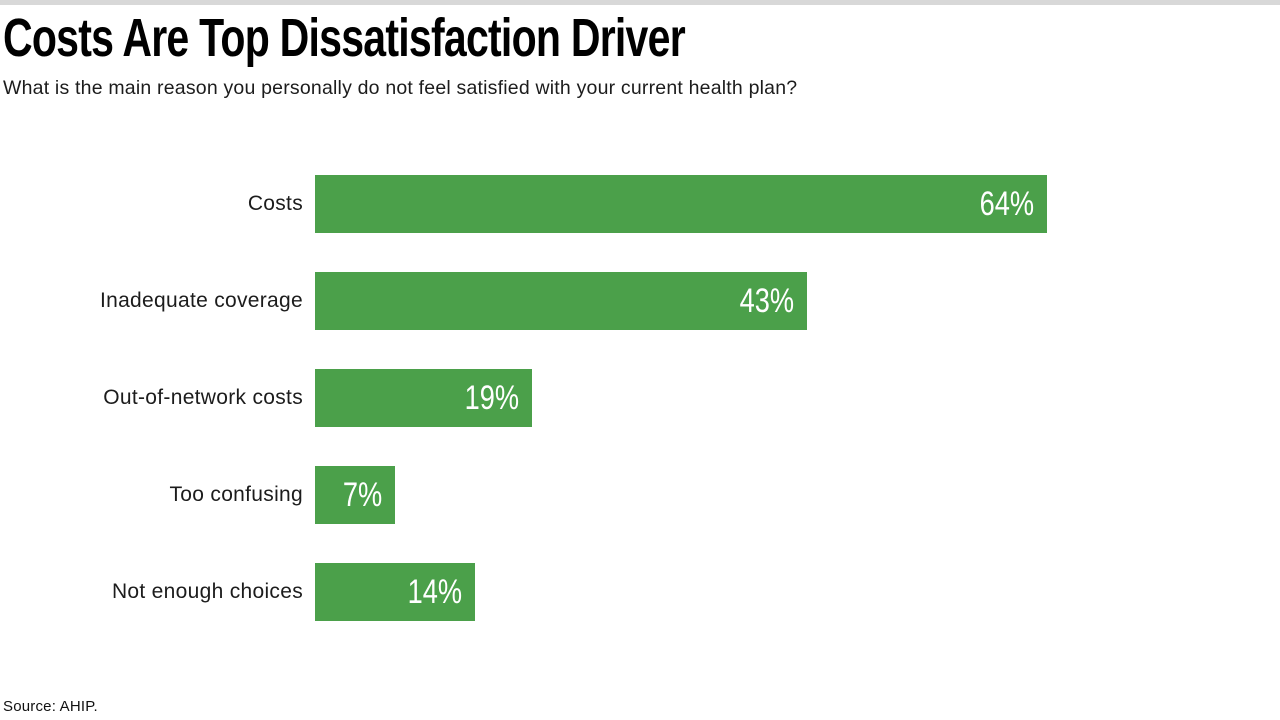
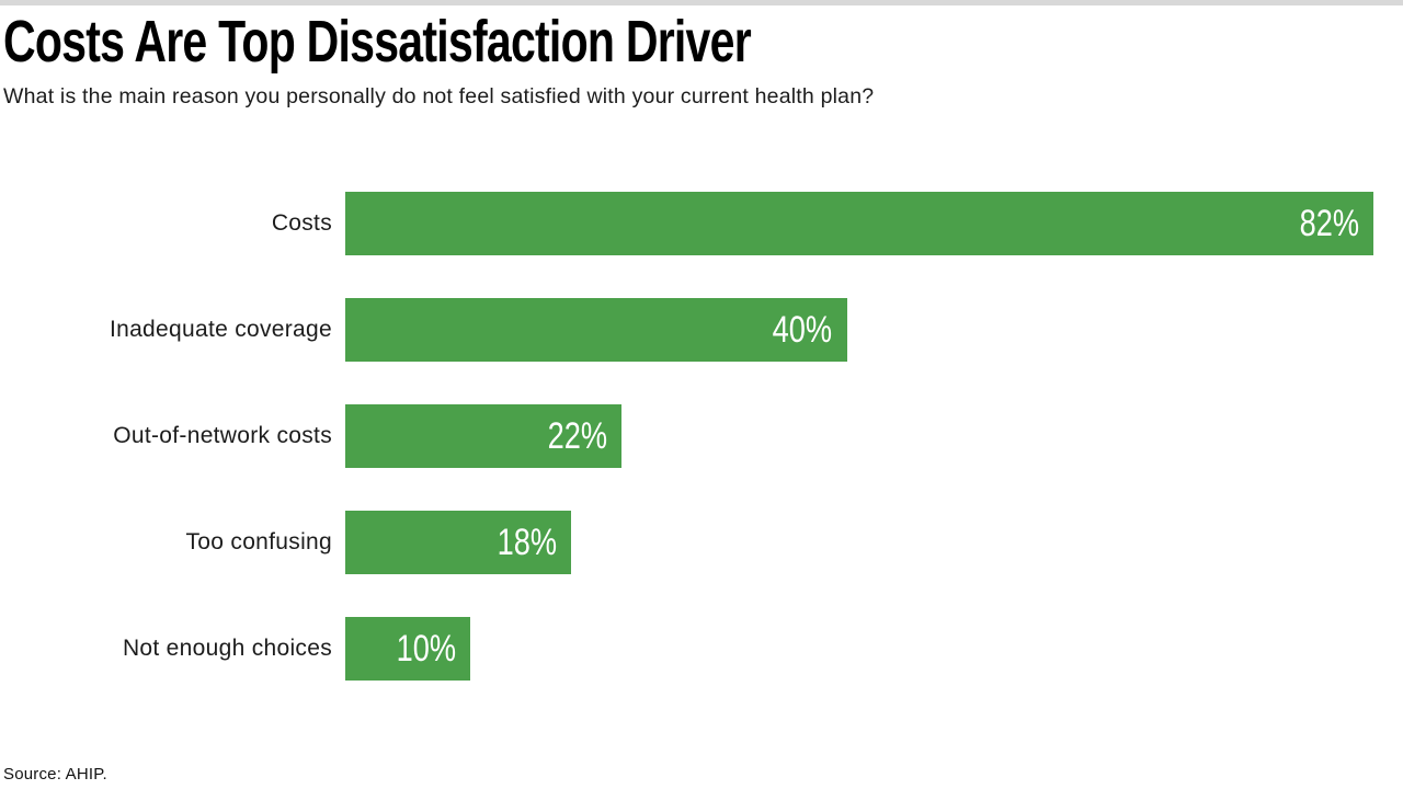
Costs: 64% -> 82%
Inadequate coverage: 43% -> 40%
Out-of-network costs: 19% -> 22%
Too confusing: 7% -> 18%
Not enough choices: 14% -> 10%
